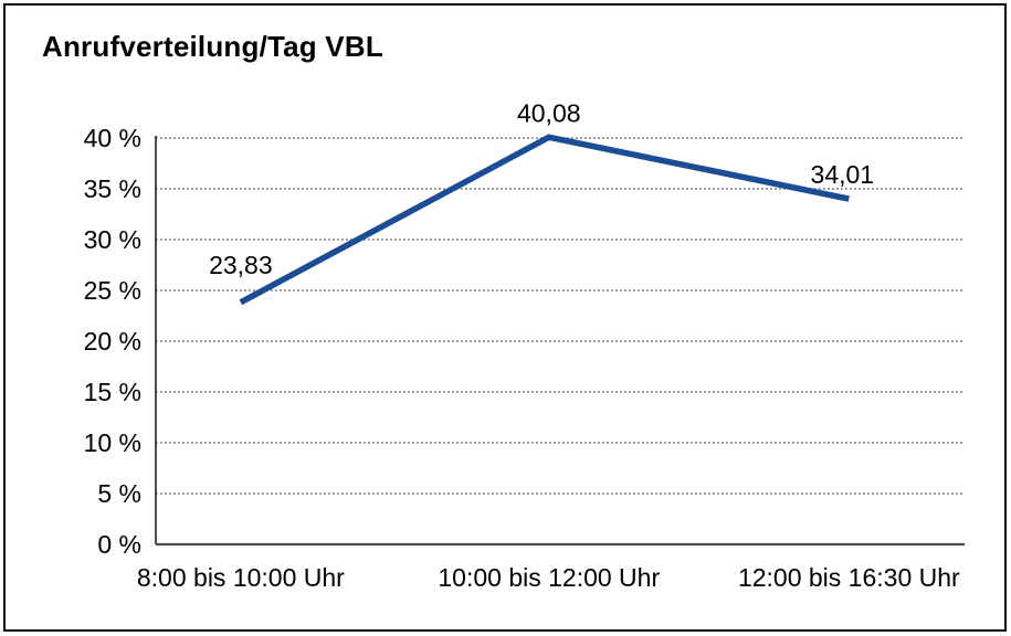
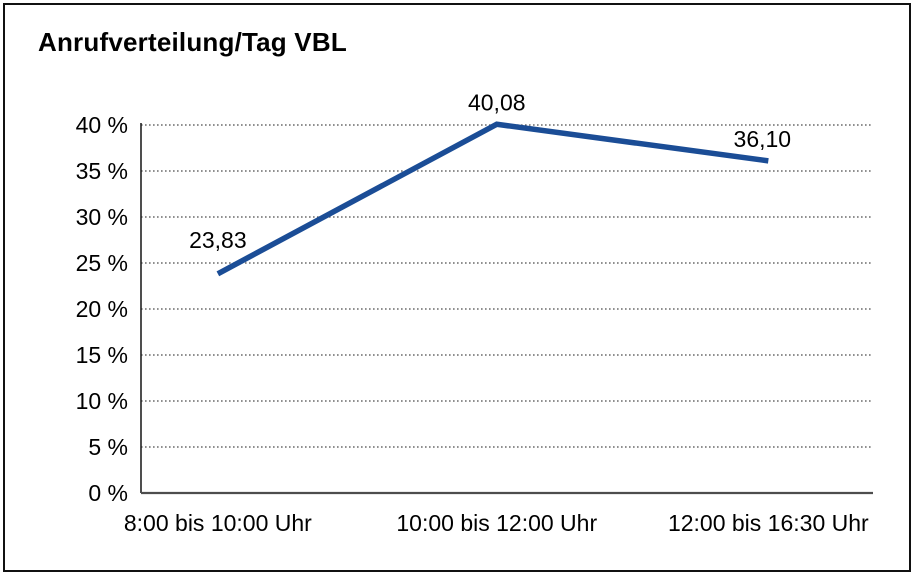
12:00 bis 16:30 Uhr: 34,01 -> 36,10
